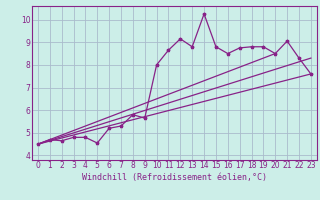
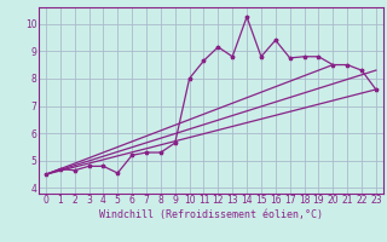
8: 5.80 -> 5.30
16: 8.50 -> 9.40
21: 9.05 -> 8.50
